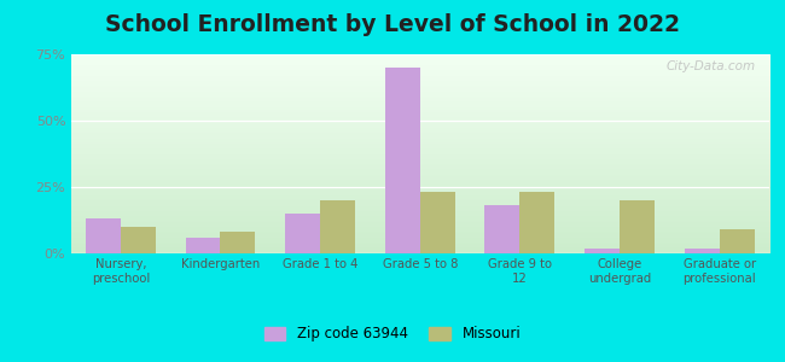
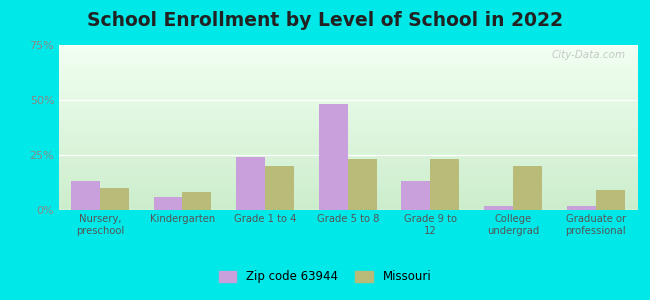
Zip code 63944/Grade 1 to 4: 15% -> 24%
Zip code 63944/Grade 5 to 8: 70% -> 48%
Zip code 63944/Grade 9 to 12: 18% -> 13%
